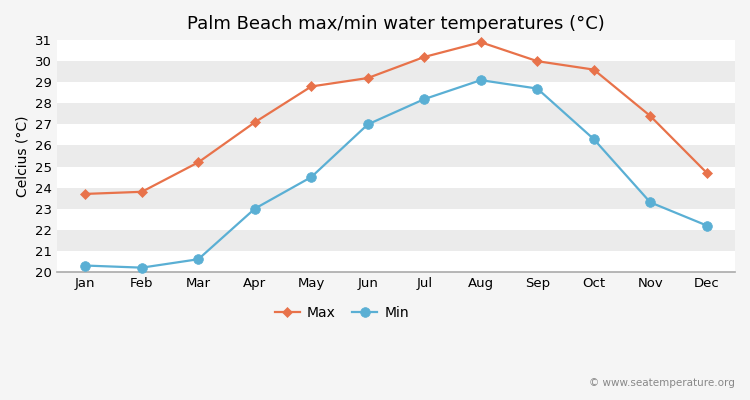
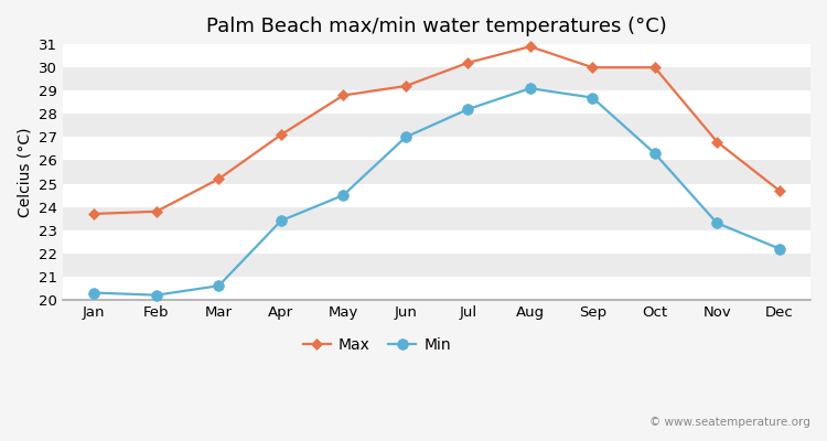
Min/Apr: 23.0 -> 23.4
Max/Oct: 29.6 -> 30.0
Max/Nov: 27.4 -> 26.8
